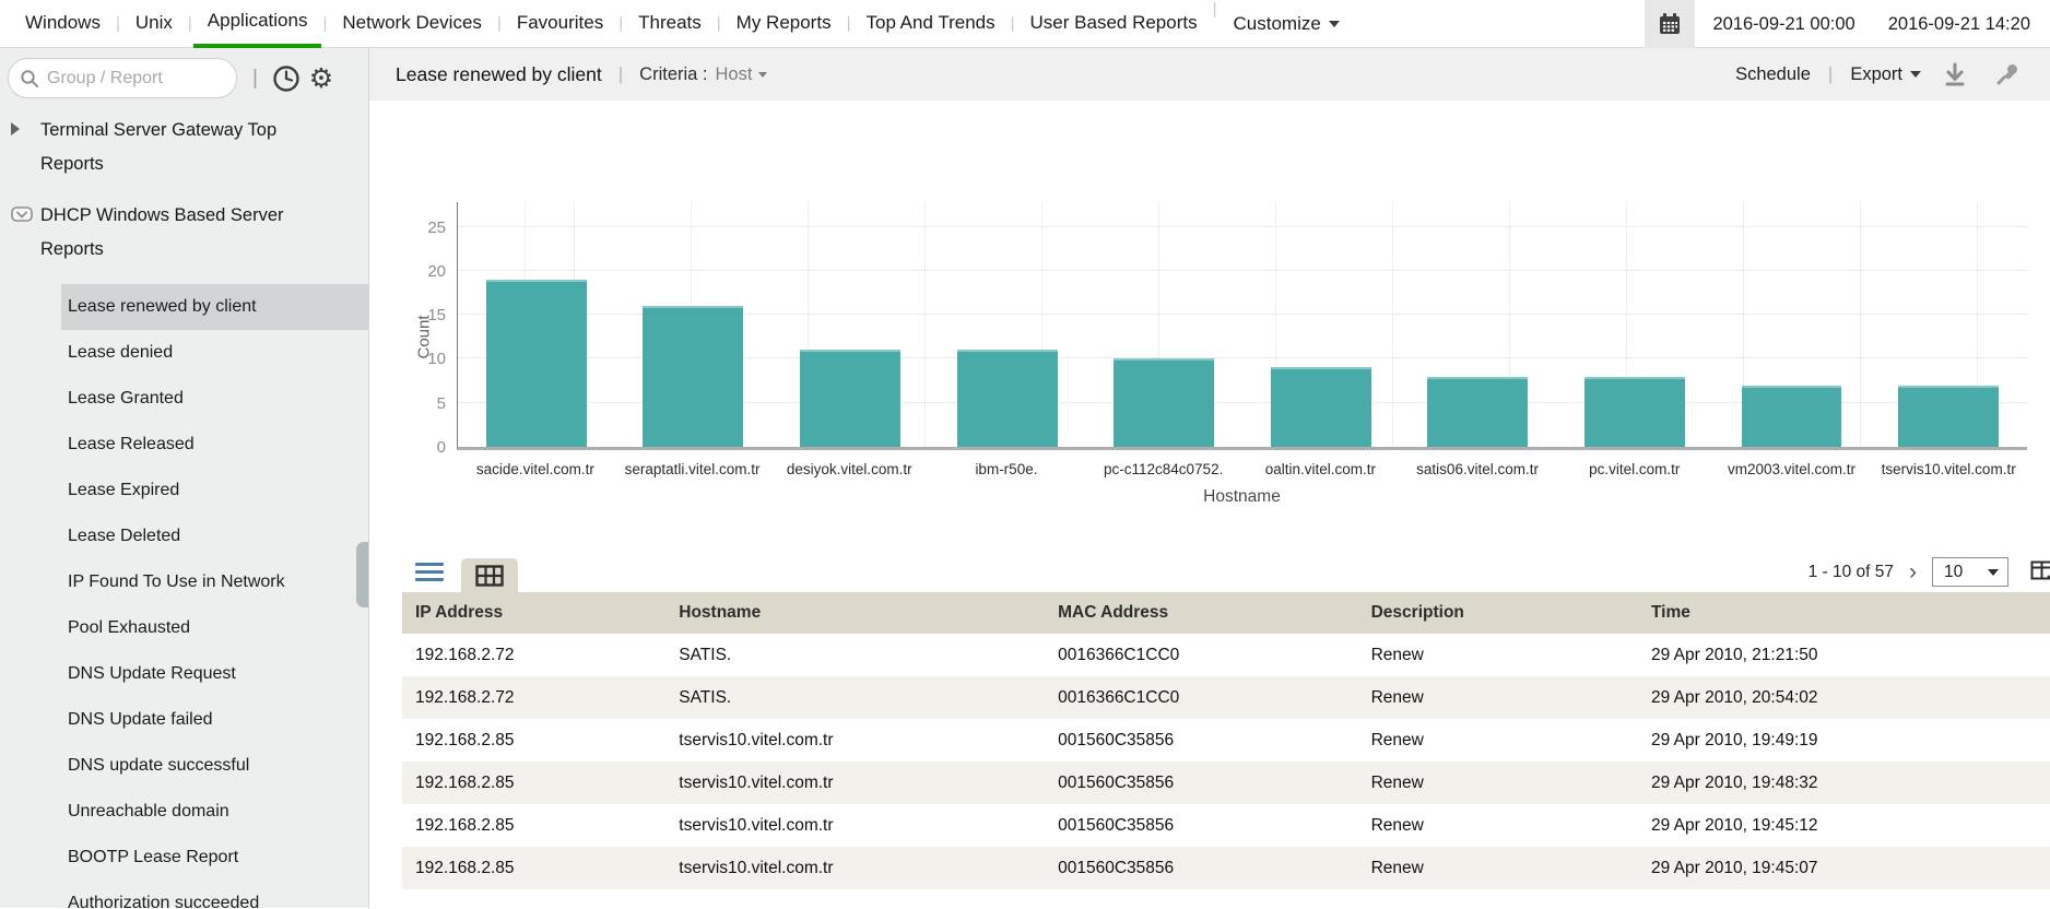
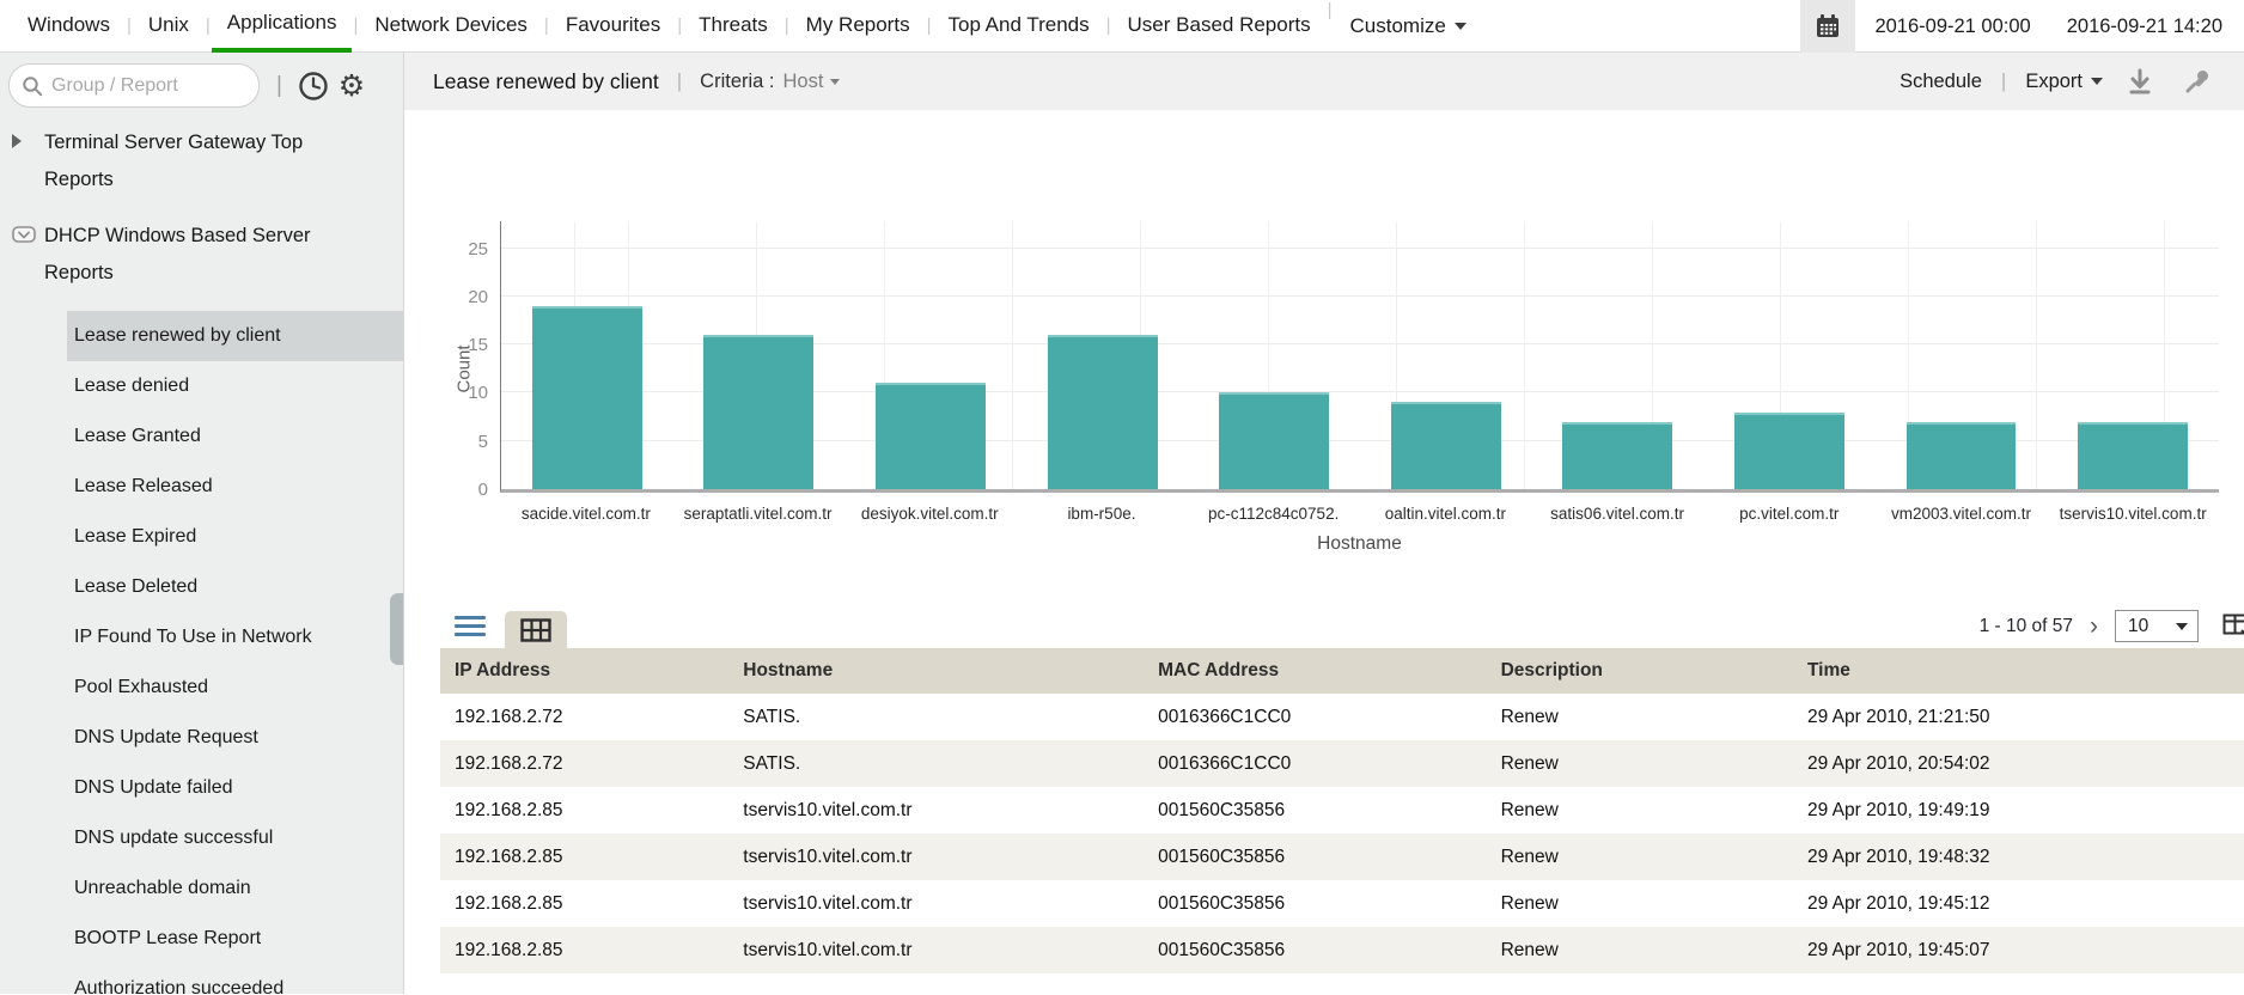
ibm-r50e.: 11 -> 16
satis06.vitel.com.tr: 8 -> 7
